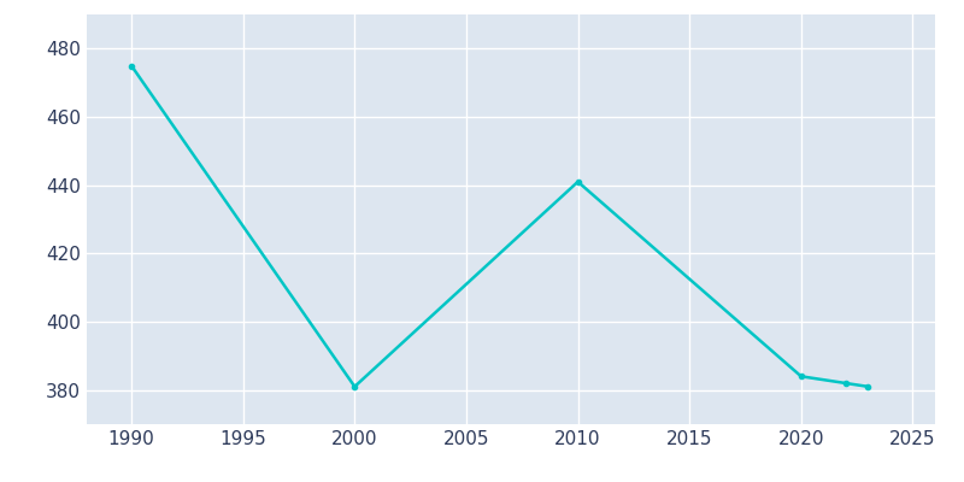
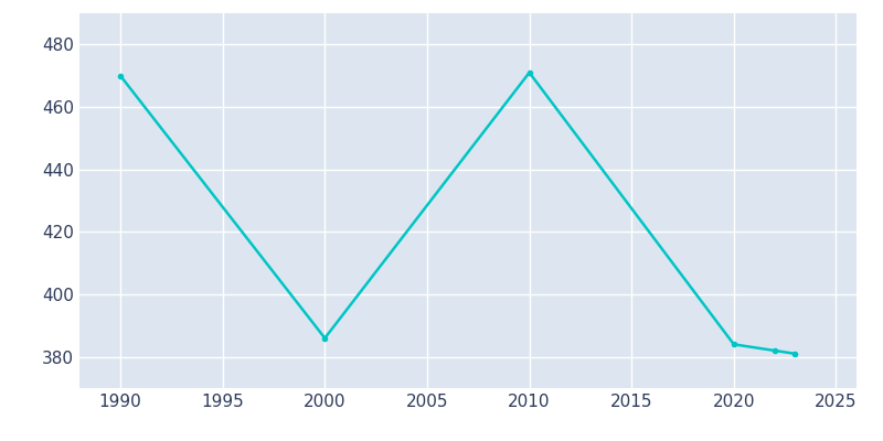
1990: 475 -> 470
2000: 381 -> 386
2010: 441 -> 471
